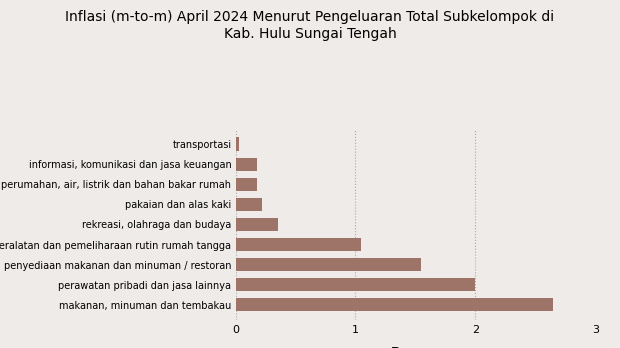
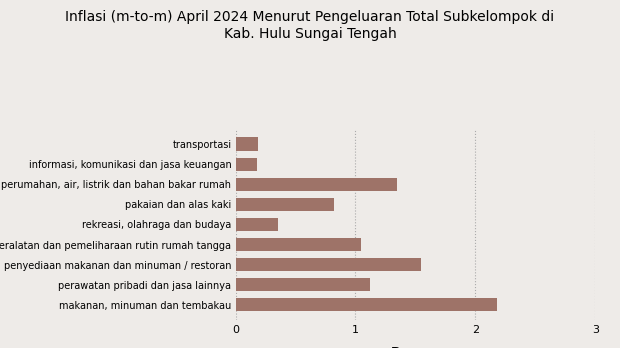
transportasi: 0.03 -> 0.19
perumahan, air, listrik dan bahan bakar rumah: 0.18 -> 1.35
pakaian dan alas kaki: 0.22 -> 0.82
perawatan pribadi dan jasa lainnya: 2.00 -> 1.12
makanan, minuman dan tembakau: 2.65 -> 2.18
